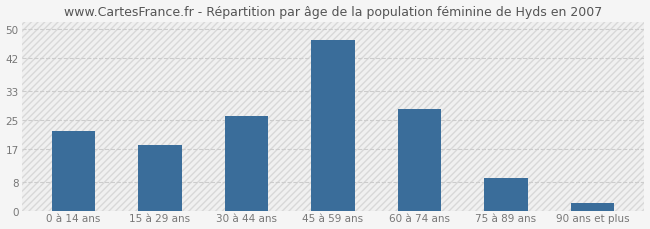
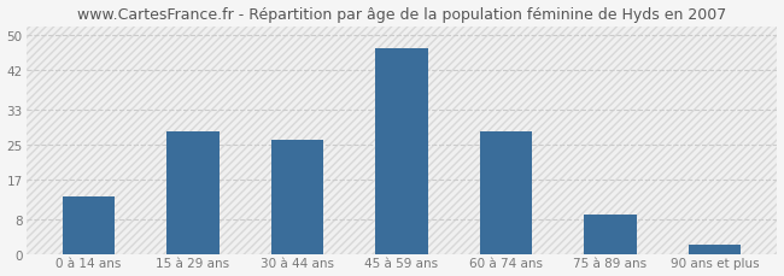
0 à 14 ans: 22 -> 13
15 à 29 ans: 18 -> 28
